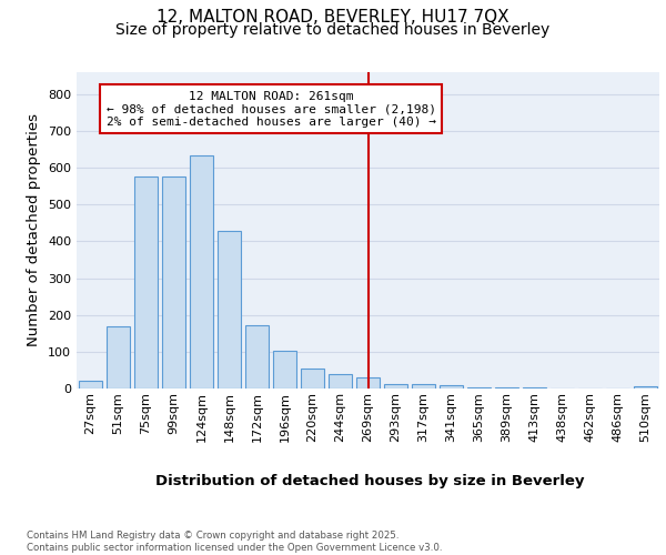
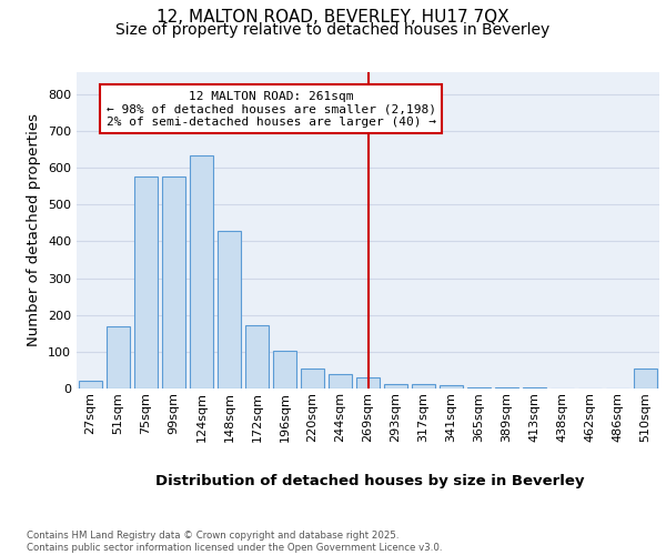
510sqm: 5 -> 55
